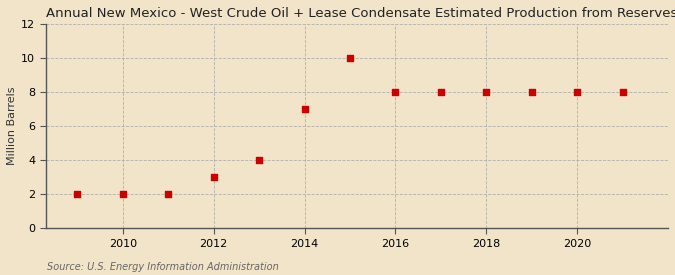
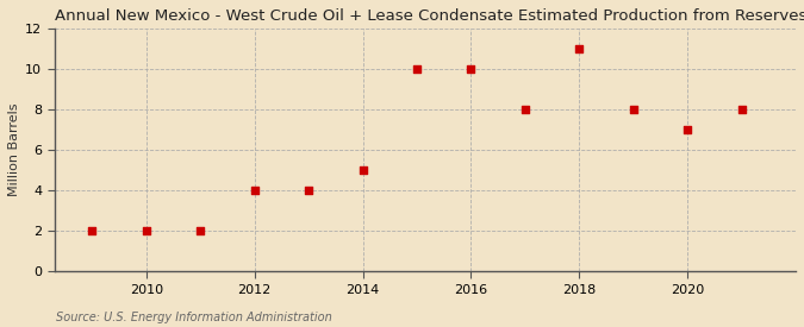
2012: 3 -> 4
2014: 7 -> 5
2016: 8 -> 10
2018: 8 -> 11
2020: 8 -> 7
